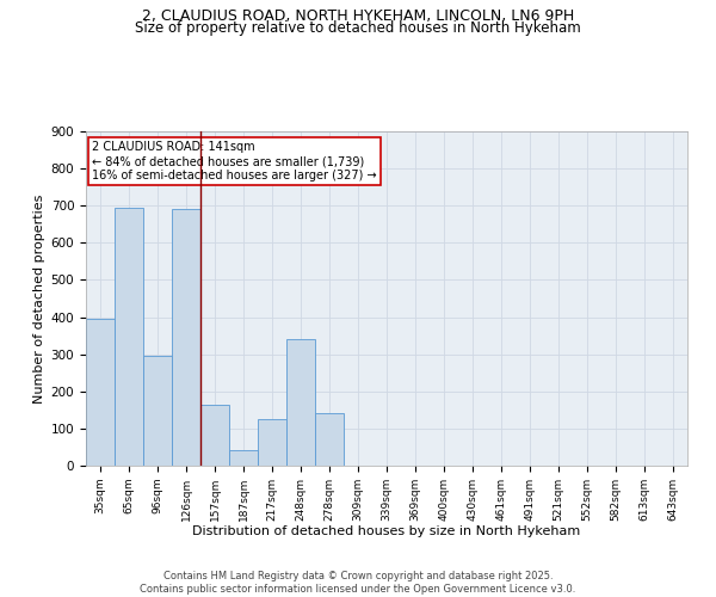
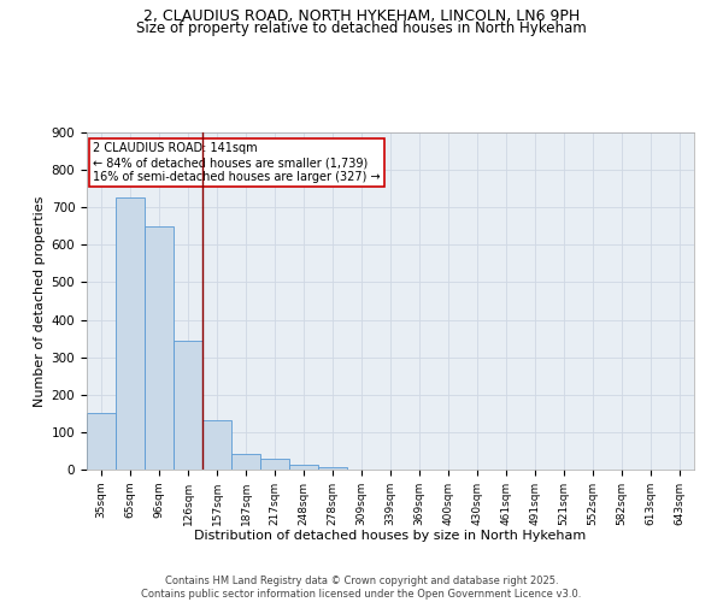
35sqm: 395 -> 150
65sqm: 695 -> 725
96sqm: 295 -> 648
126sqm: 690 -> 345
157sqm: 165 -> 133
217sqm: 125 -> 30
248sqm: 340 -> 12
278sqm: 140 -> 6
